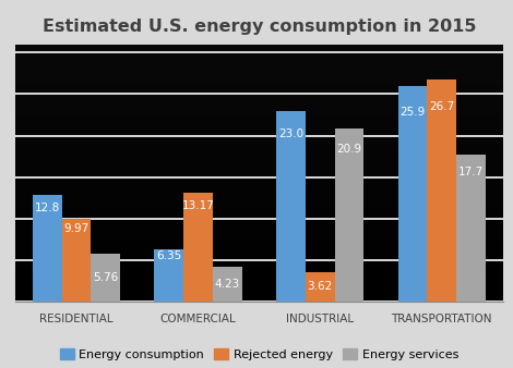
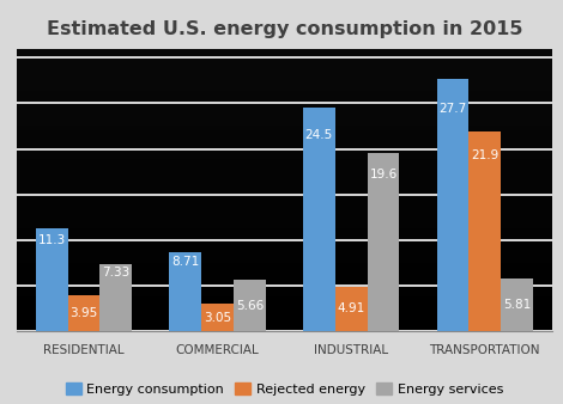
Energy consumption/RESIDENTIAL: 12.8 -> 11.3
Rejected energy/RESIDENTIAL: 9.97 -> 3.95
Energy services/RESIDENTIAL: 5.76 -> 7.33
Energy consumption/COMMERCIAL: 6.35 -> 8.71
Rejected energy/COMMERCIAL: 13.17 -> 3.05
Energy services/COMMERCIAL: 4.23 -> 5.66
Energy consumption/INDUSTRIAL: 23.0 -> 24.5
Rejected energy/INDUSTRIAL: 3.62 -> 4.91
Energy services/INDUSTRIAL: 20.9 -> 19.6
Energy consumption/TRANSPORTATION: 25.9 -> 27.7
Rejected energy/TRANSPORTATION: 26.7 -> 21.9
Energy services/TRANSPORTATION: 17.7 -> 5.81
